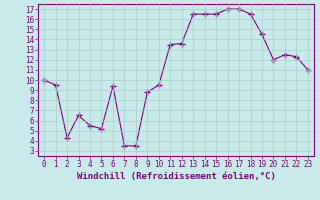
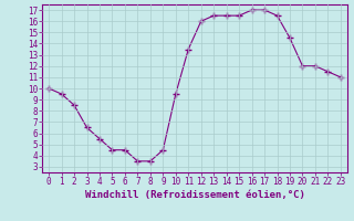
2: 4.3 -> 8.5
5: 5.2 -> 4.5
6: 9.4 -> 4.5
9: 8.8 -> 4.5
12: 13.6 -> 16.0
21: 12.5 -> 12.0
22: 12.3 -> 11.5
